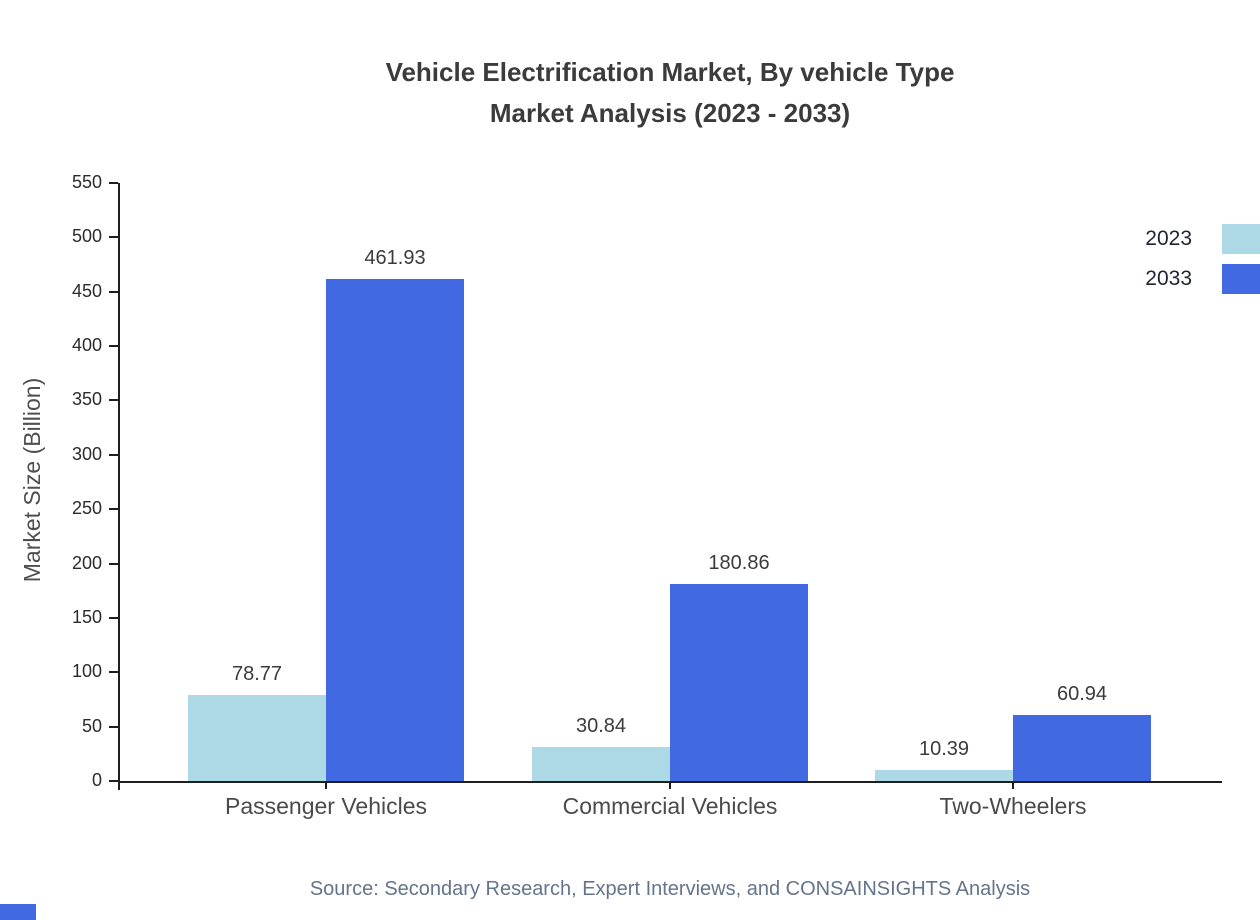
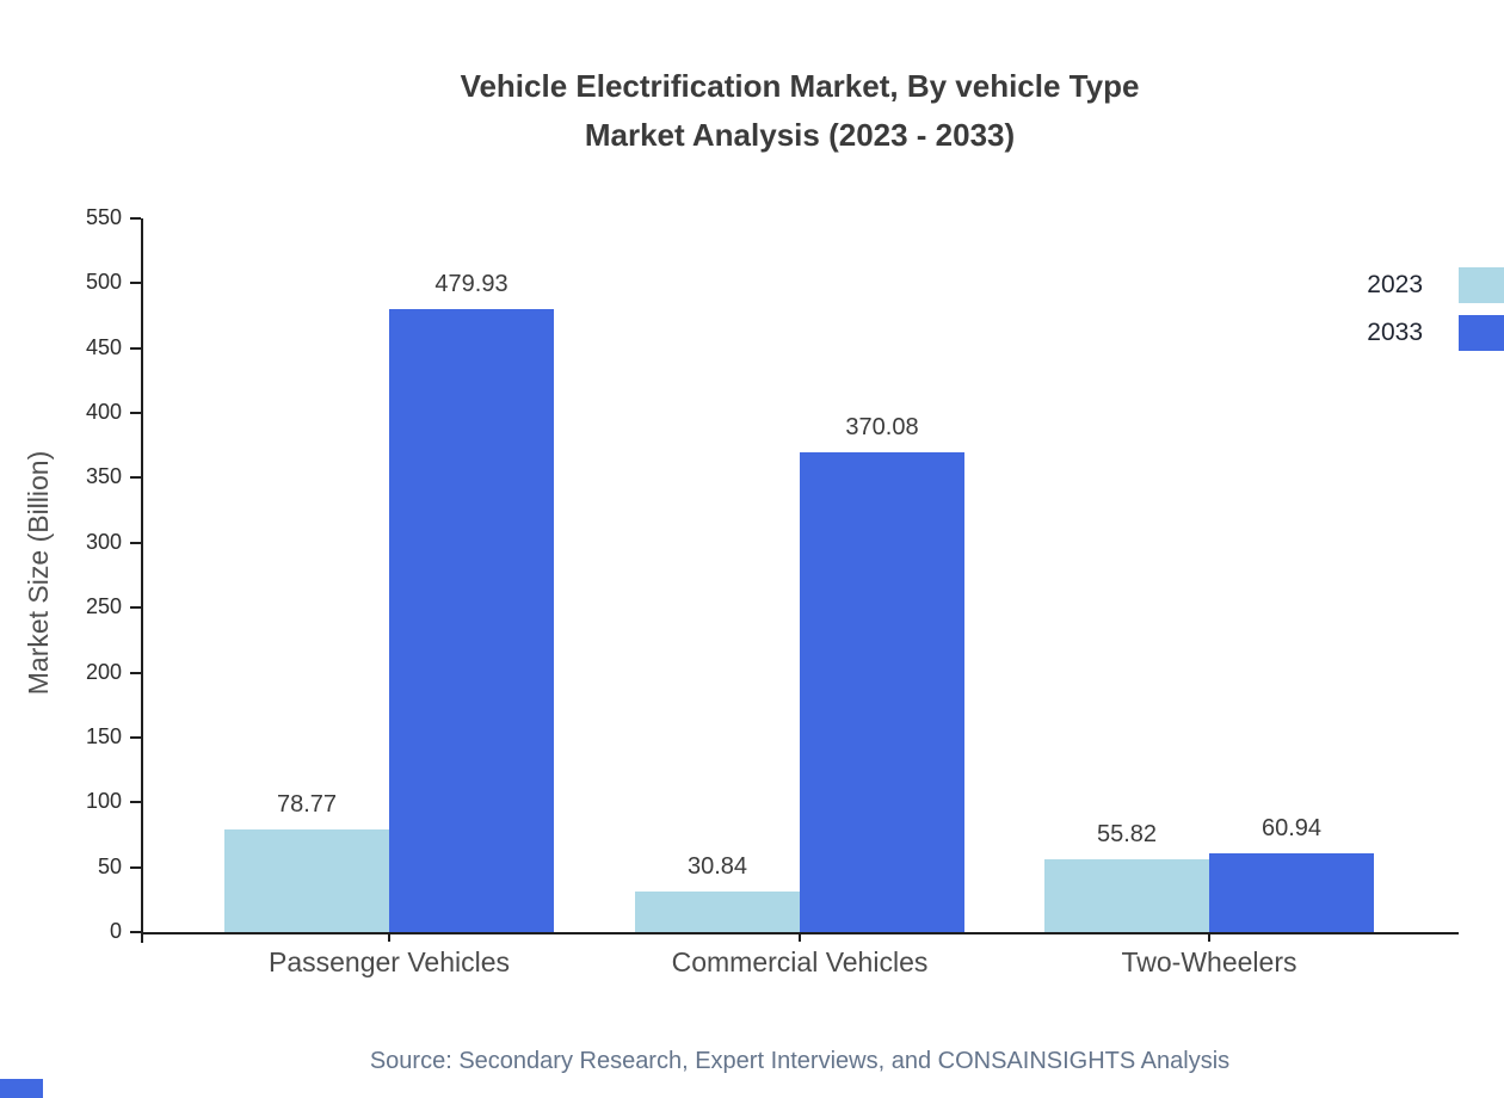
2033/Passenger Vehicles: 461.93 -> 479.93
2033/Commercial Vehicles: 180.86 -> 370.08
2023/Two-Wheelers: 10.39 -> 55.82
